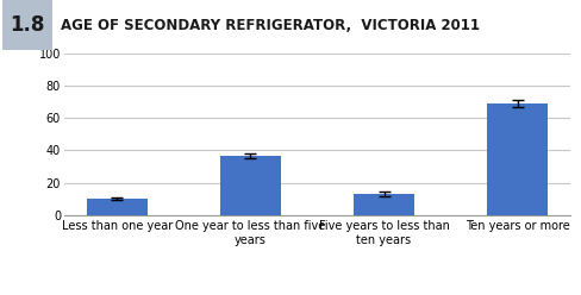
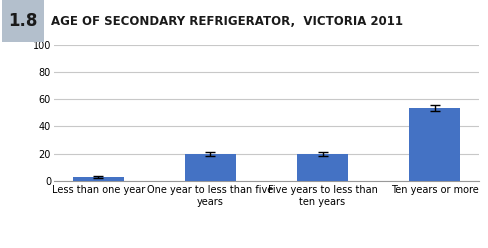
Less than one year: 10 -> 3
One year to less than five years: 37 -> 20
Five years to less than ten years: 13 -> 20
Ten years or more: 69 -> 54
